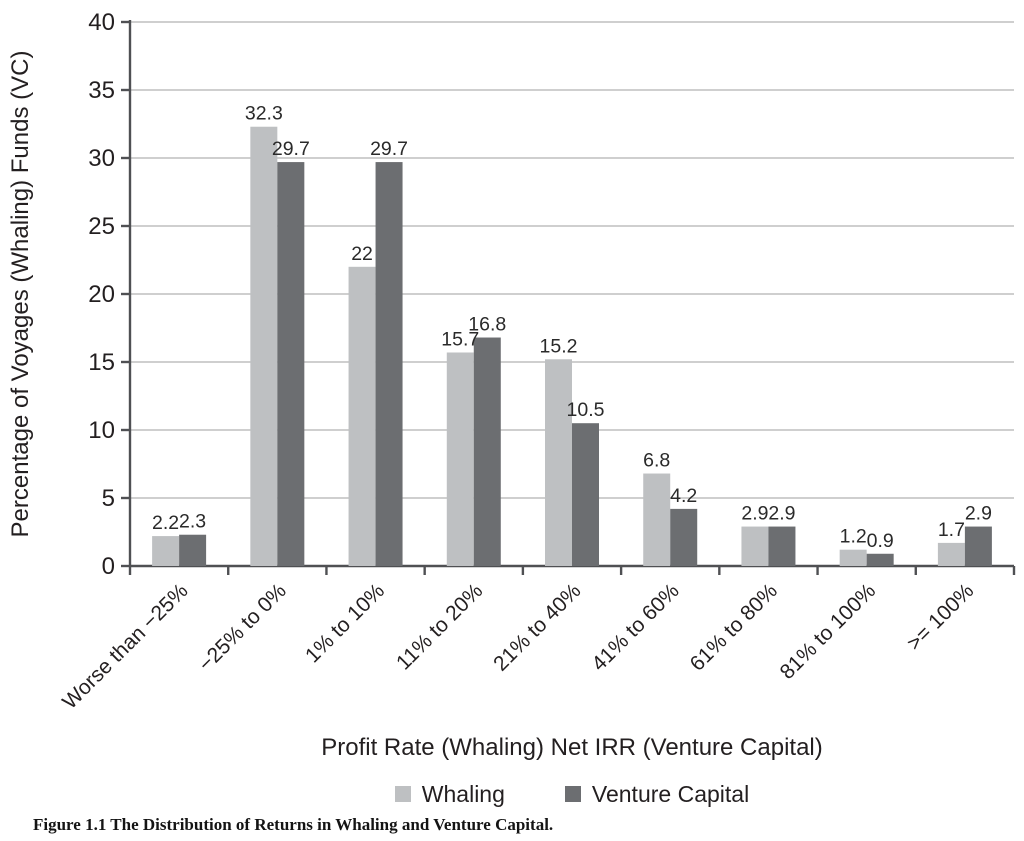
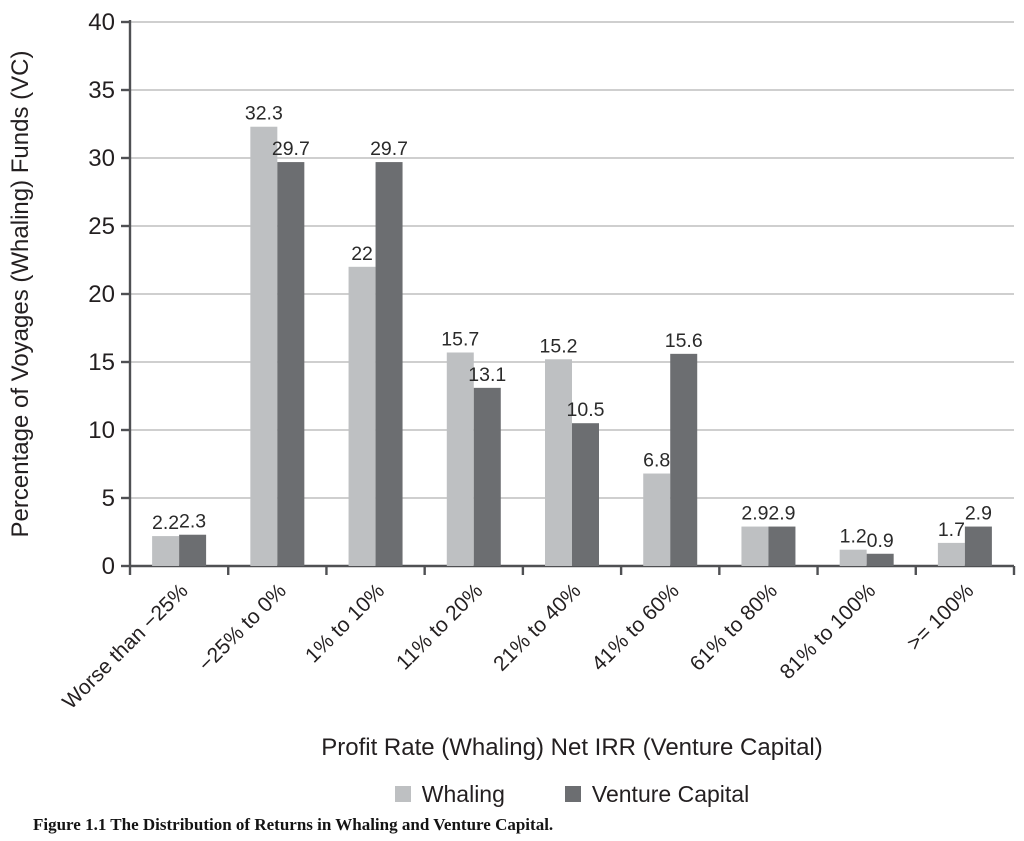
Venture Capital/11% to 20%: 16.8 -> 13.1
Venture Capital/41% to 60%: 4.2 -> 15.6
